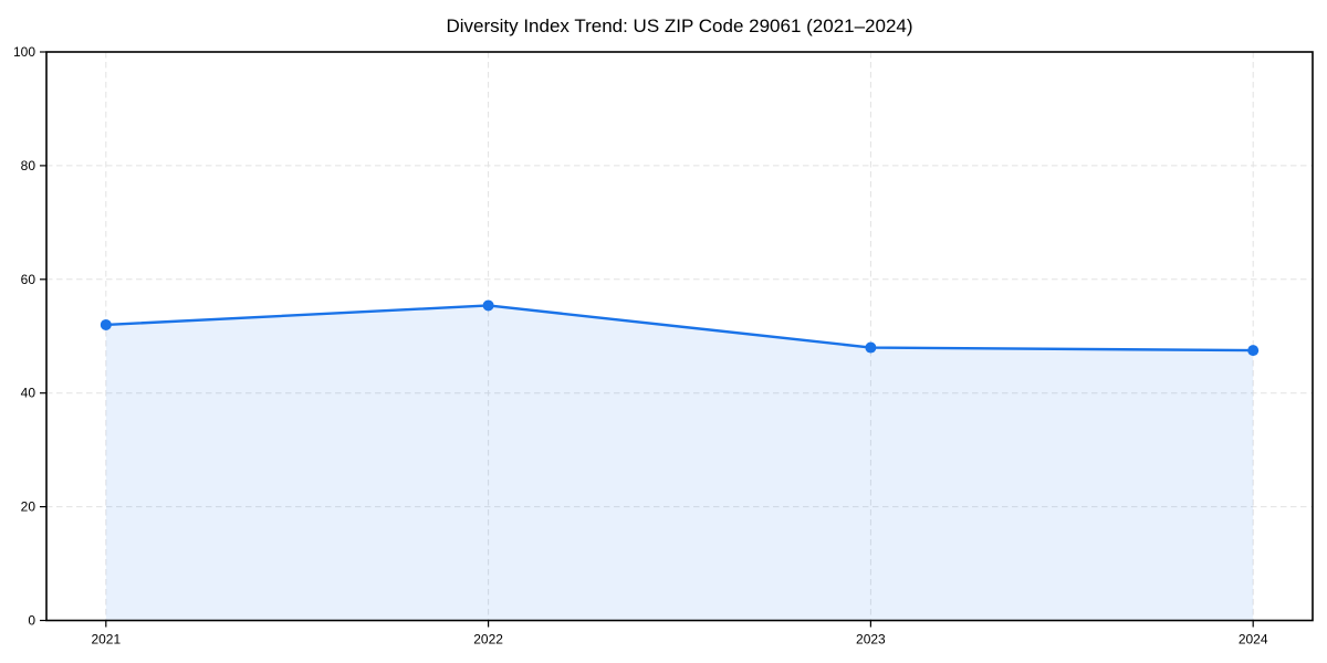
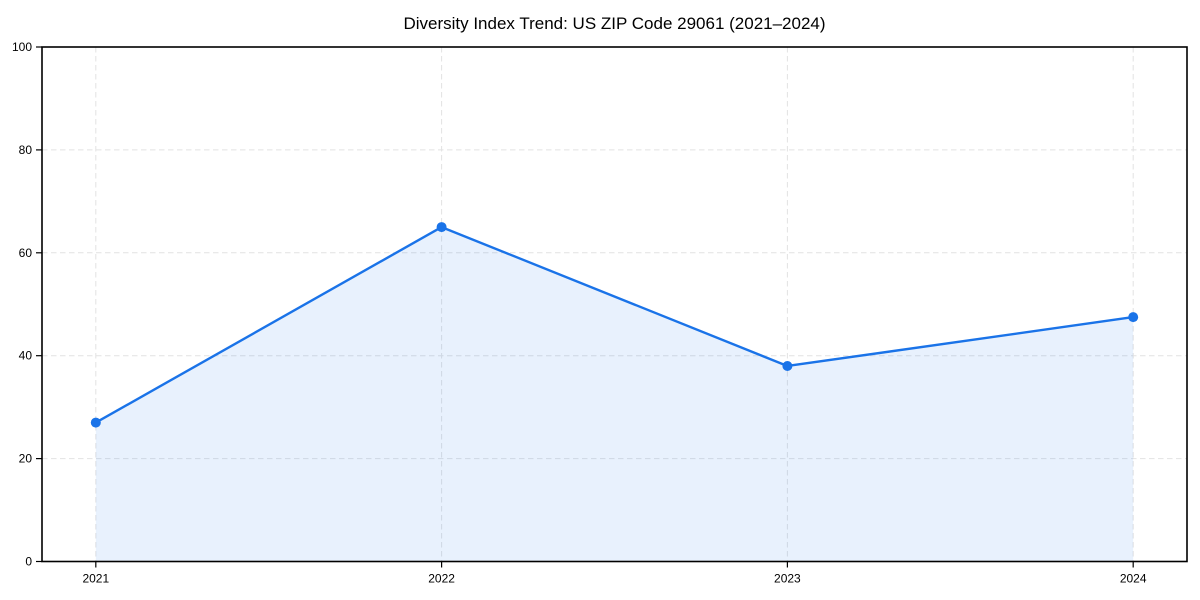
2021: 52 -> 27
2022: 55 -> 65
2023: 48 -> 38
